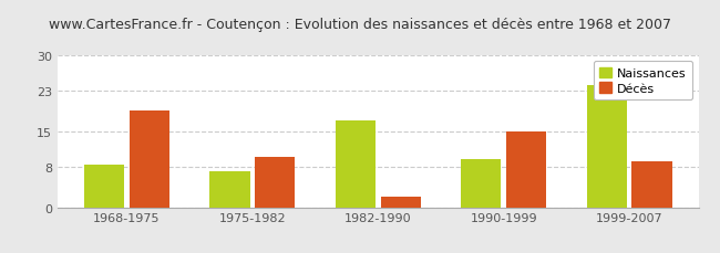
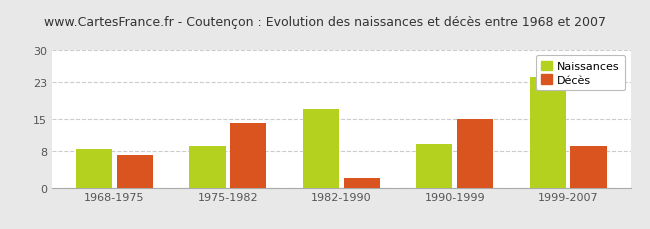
Décès/1968-1975: 19 -> 7
Naissances/1975-1982: 7.0 -> 9.0
Décès/1975-1982: 10 -> 14
